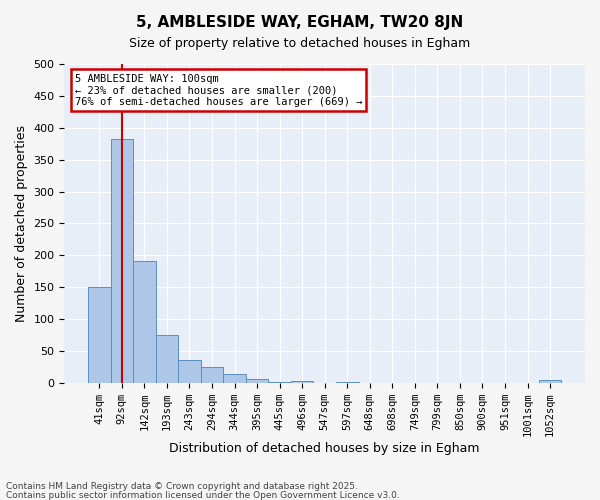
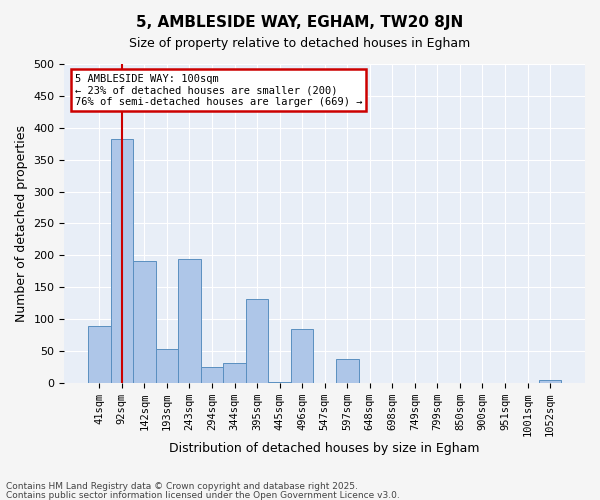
41sqm: 150 -> 90
193sqm: 75 -> 54
243sqm: 36 -> 194
344sqm: 14 -> 32
395sqm: 6 -> 132
496sqm: 3 -> 84
597sqm: 1 -> 38
